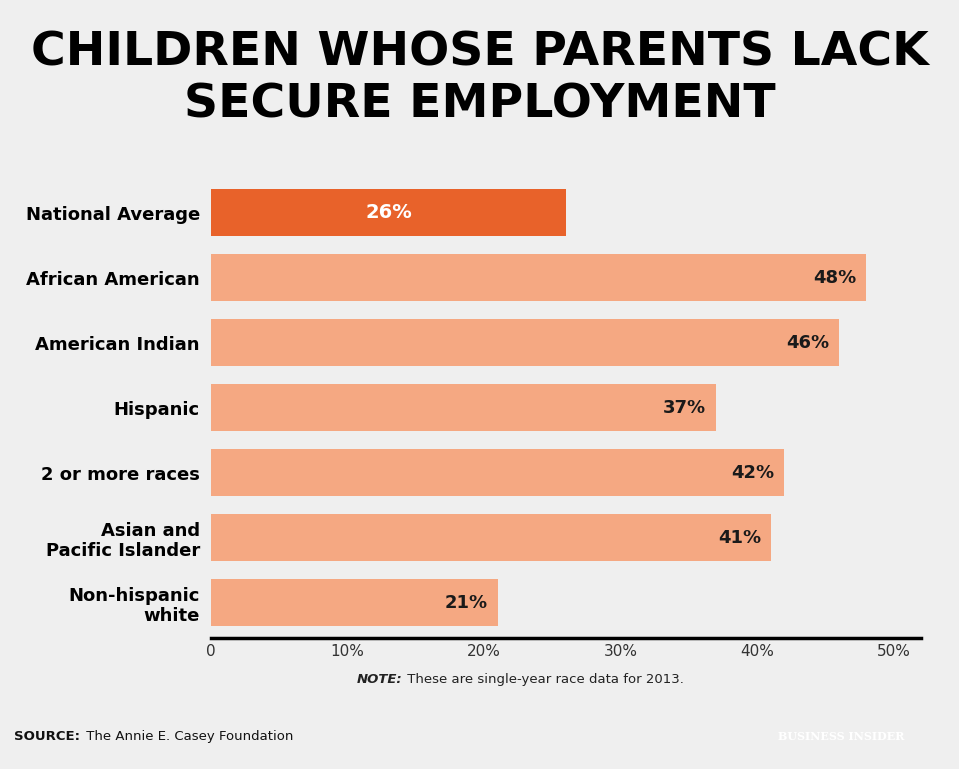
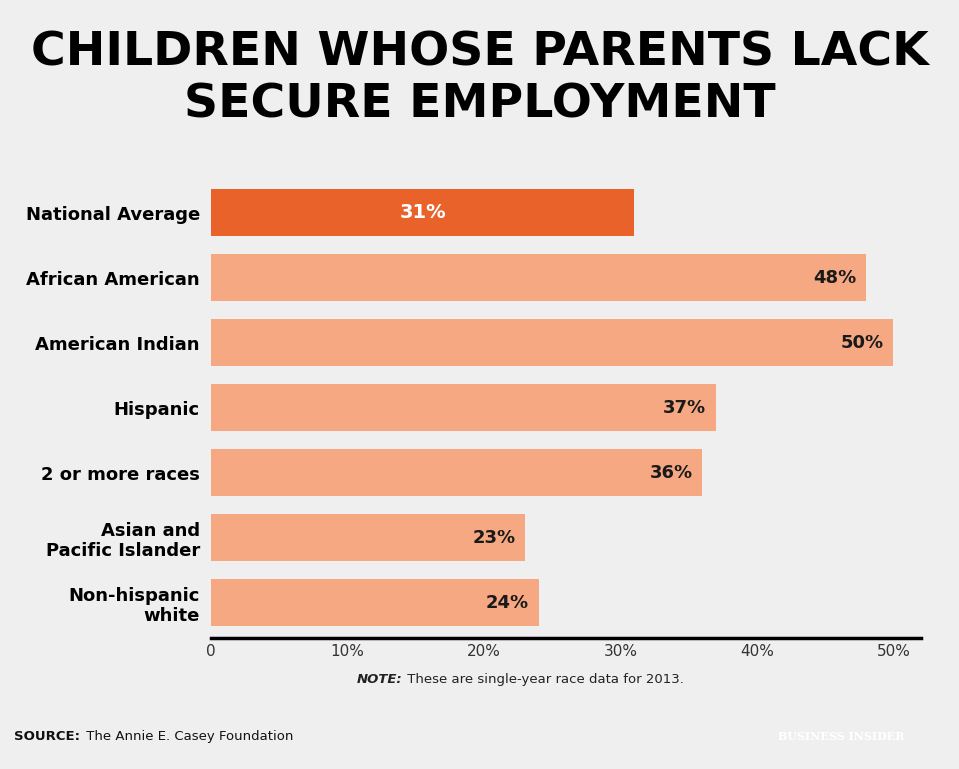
National Average: 26% -> 31%
American Indian: 46% -> 50%
2 or more races: 42% -> 36%
Asian and Pacific Islander: 41% -> 23%
Non-hispanic white: 21% -> 24%
